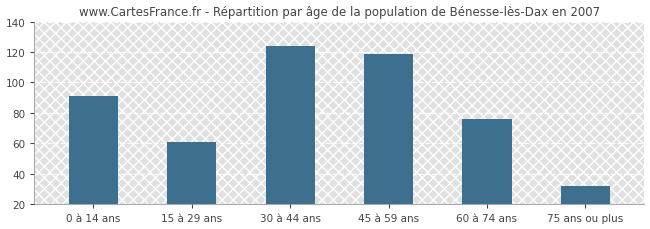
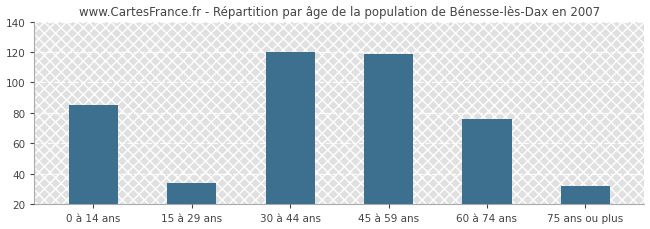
0 à 14 ans: 91 -> 85
15 à 29 ans: 61 -> 34
30 à 44 ans: 124 -> 120
